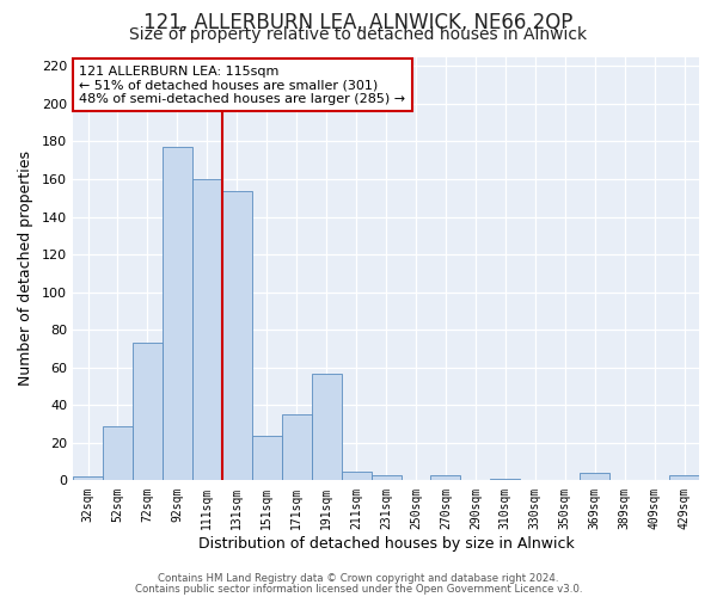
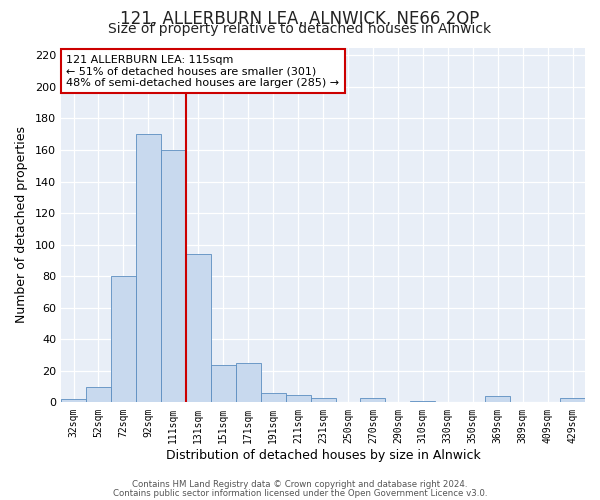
52sqm: 29 -> 10
72sqm: 73 -> 80
92sqm: 177 -> 170
131sqm: 154 -> 94
171sqm: 35 -> 25
191sqm: 57 -> 6
